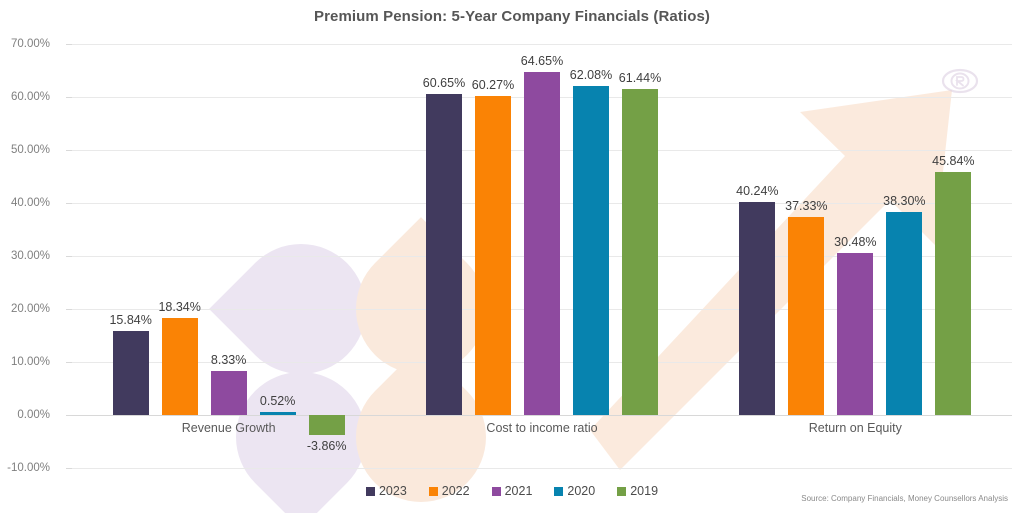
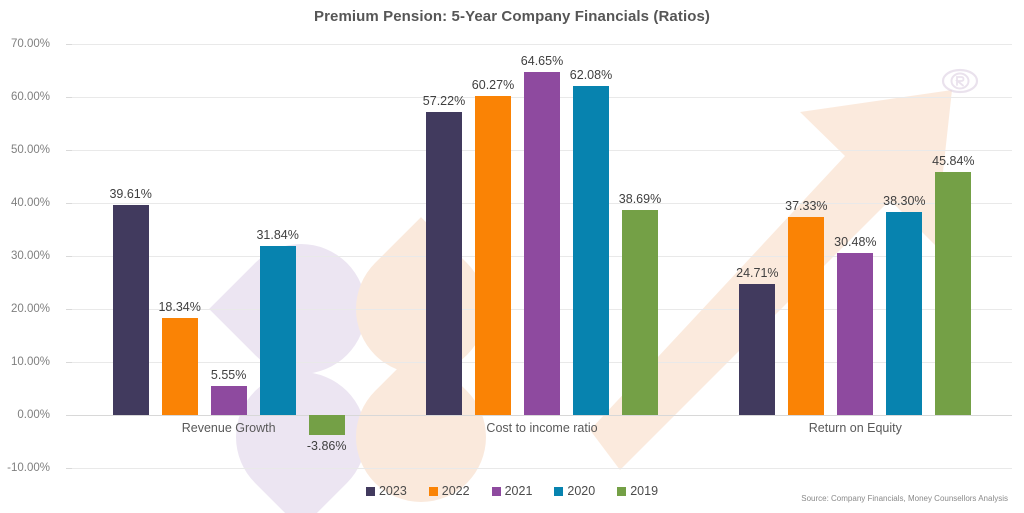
2023/Revenue Growth: 15.84% -> 39.61%
2021/Revenue Growth: 8.33% -> 5.55%
2020/Revenue Growth: 0.52% -> 31.84%
2023/Cost to income ratio: 60.65% -> 57.22%
2019/Cost to income ratio: 61.44% -> 38.69%
2023/Return on Equity: 40.24% -> 24.71%
